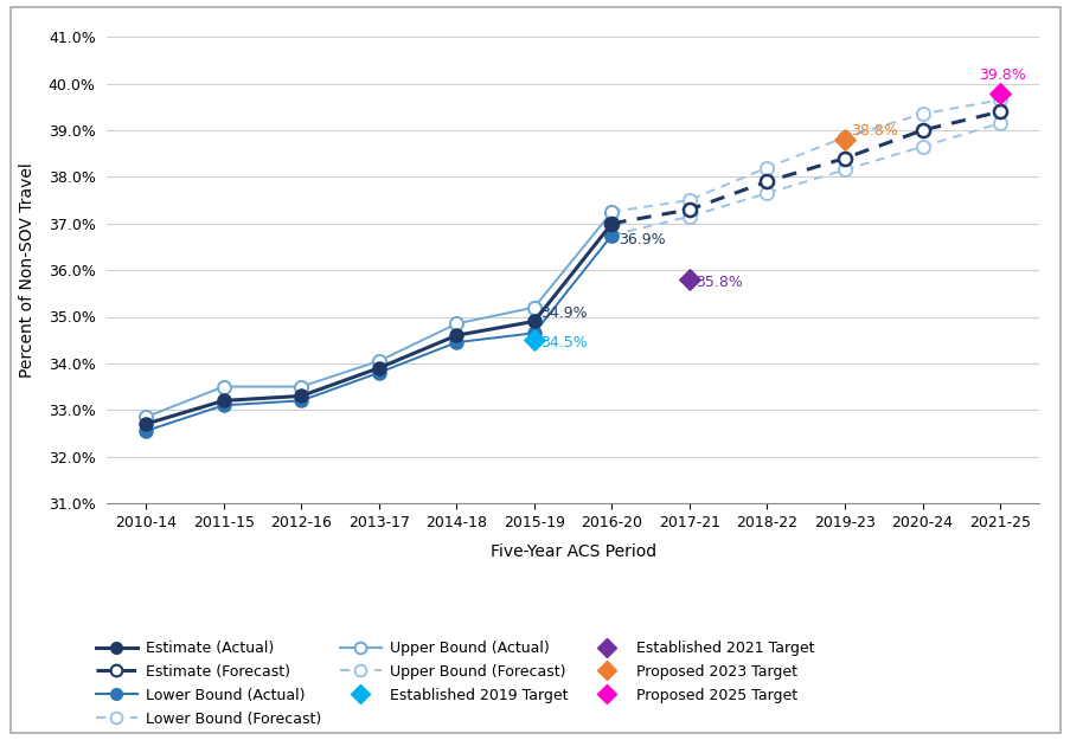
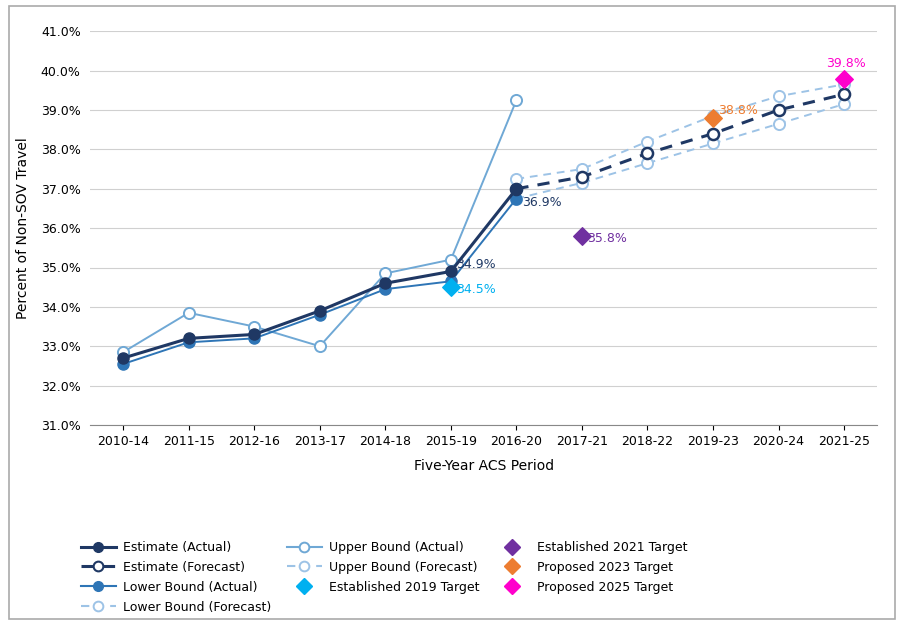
Upper Bound (Actual)/2011-15: 33.50% -> 33.85%
Upper Bound (Actual)/2013-17: 34.05% -> 33.00%
Upper Bound (Actual)/2016-20: 37.25% -> 39.25%
